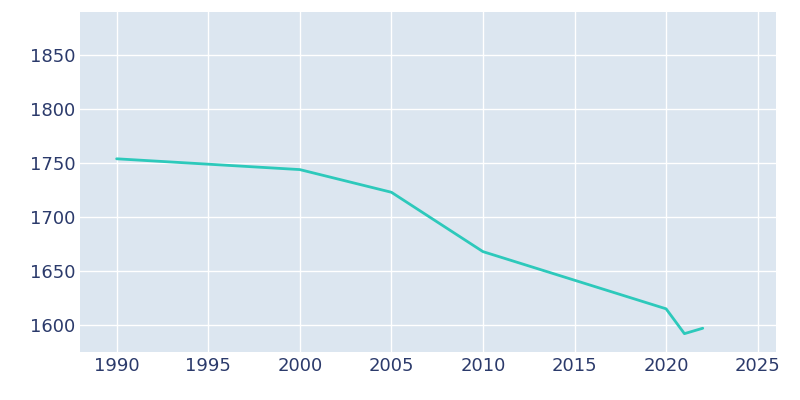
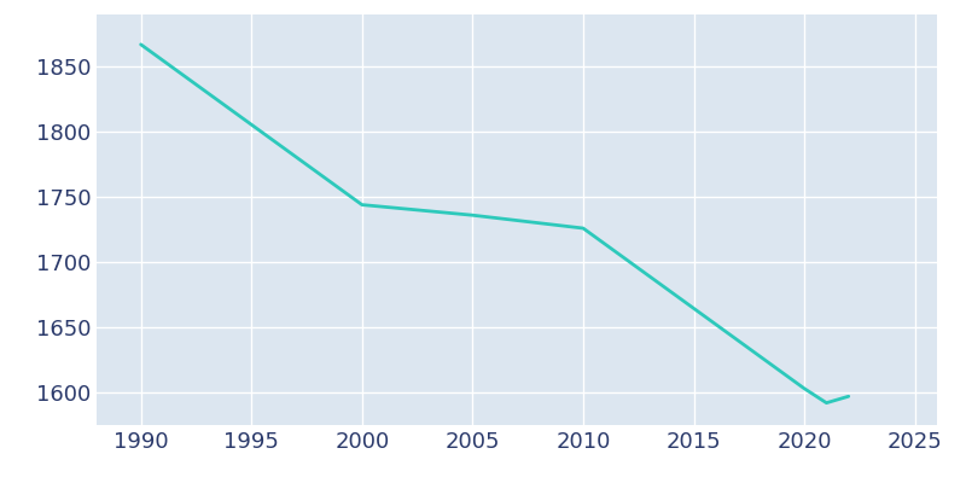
1990: 1754 -> 1867
2005: 1723 -> 1736
2010: 1668 -> 1726
2020: 1615 -> 1603
